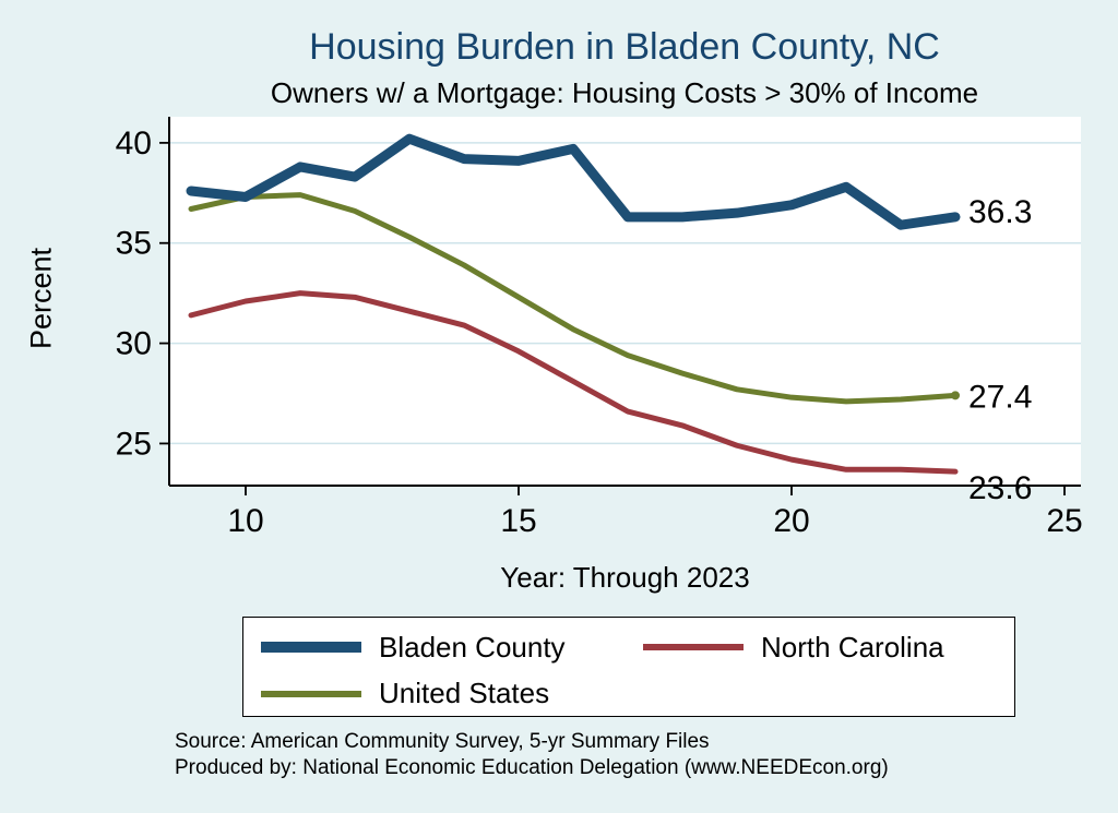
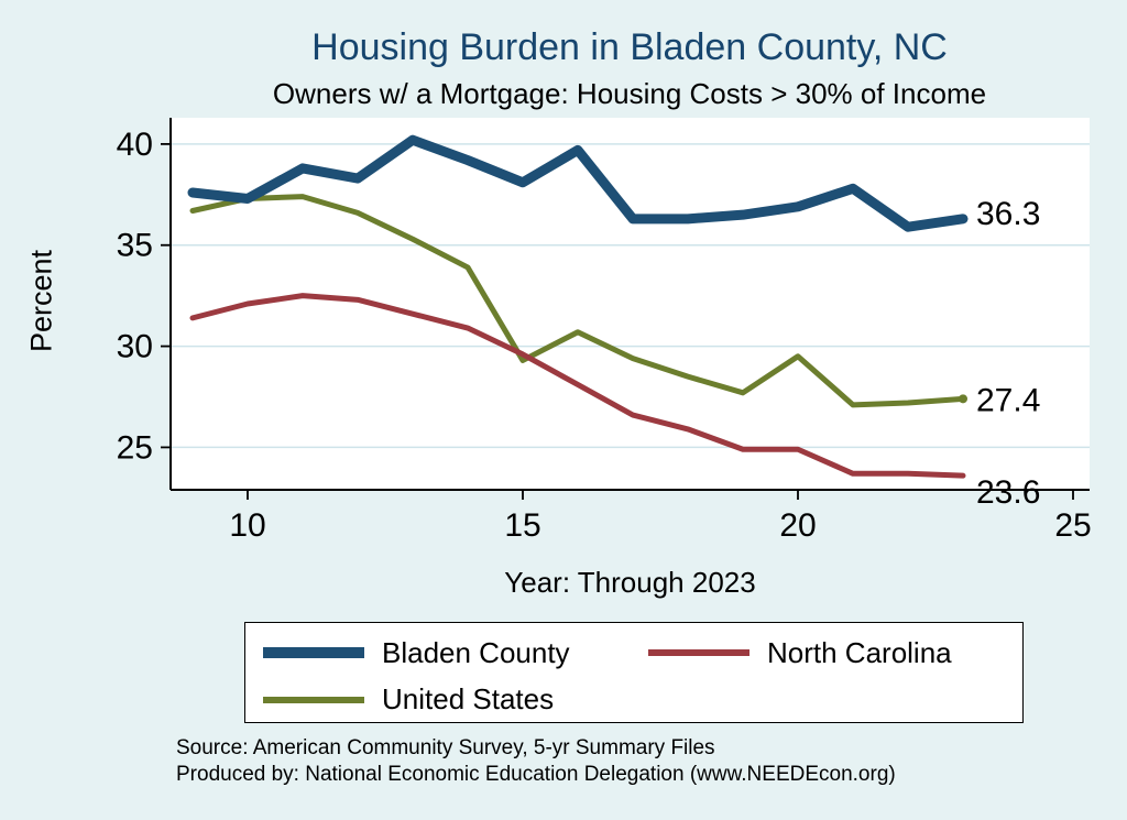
Bladen County/15: 39.1 -> 38.1
United States/15: 32.3 -> 29.3
North Carolina/20: 24.2 -> 24.9
United States/20: 27.3 -> 29.5
